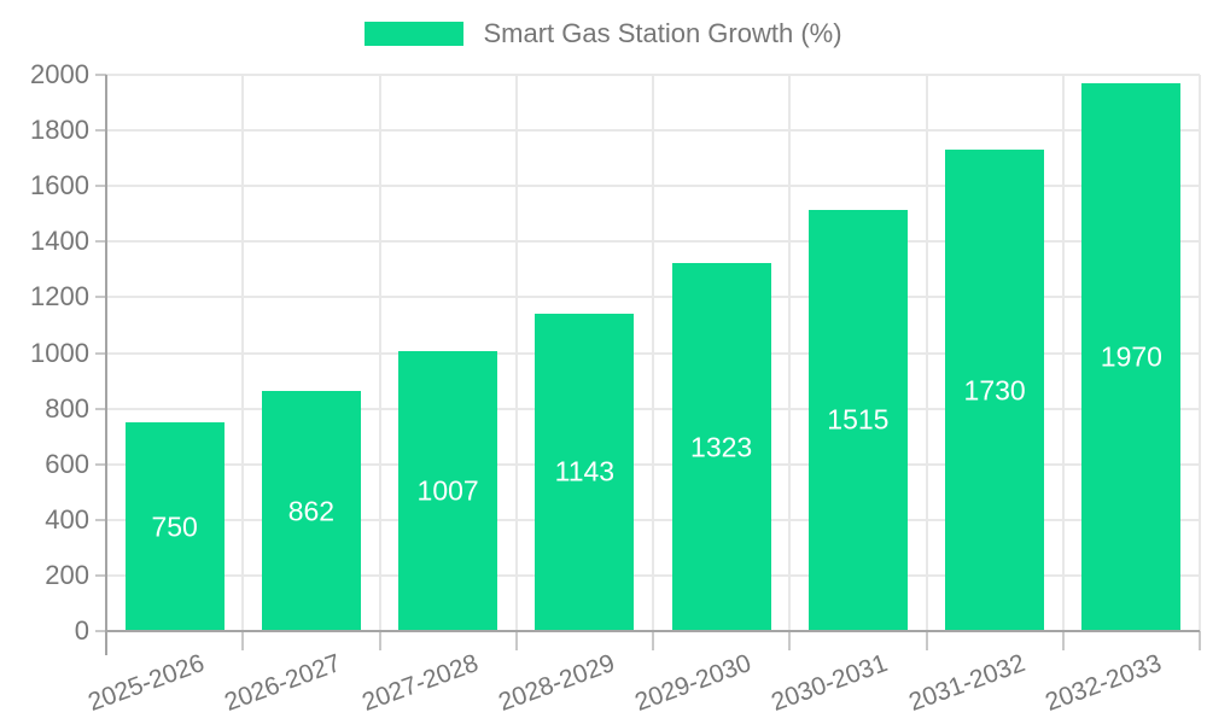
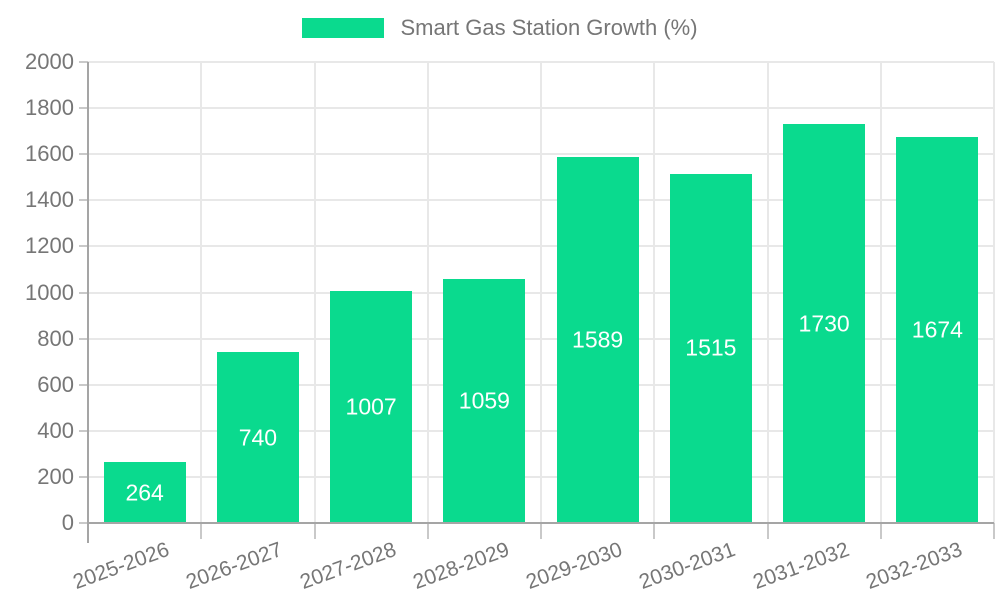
2025-2026: 750 -> 264
2026-2027: 862 -> 740
2028-2029: 1143 -> 1059
2029-2030: 1323 -> 1589
2032-2033: 1970 -> 1674
